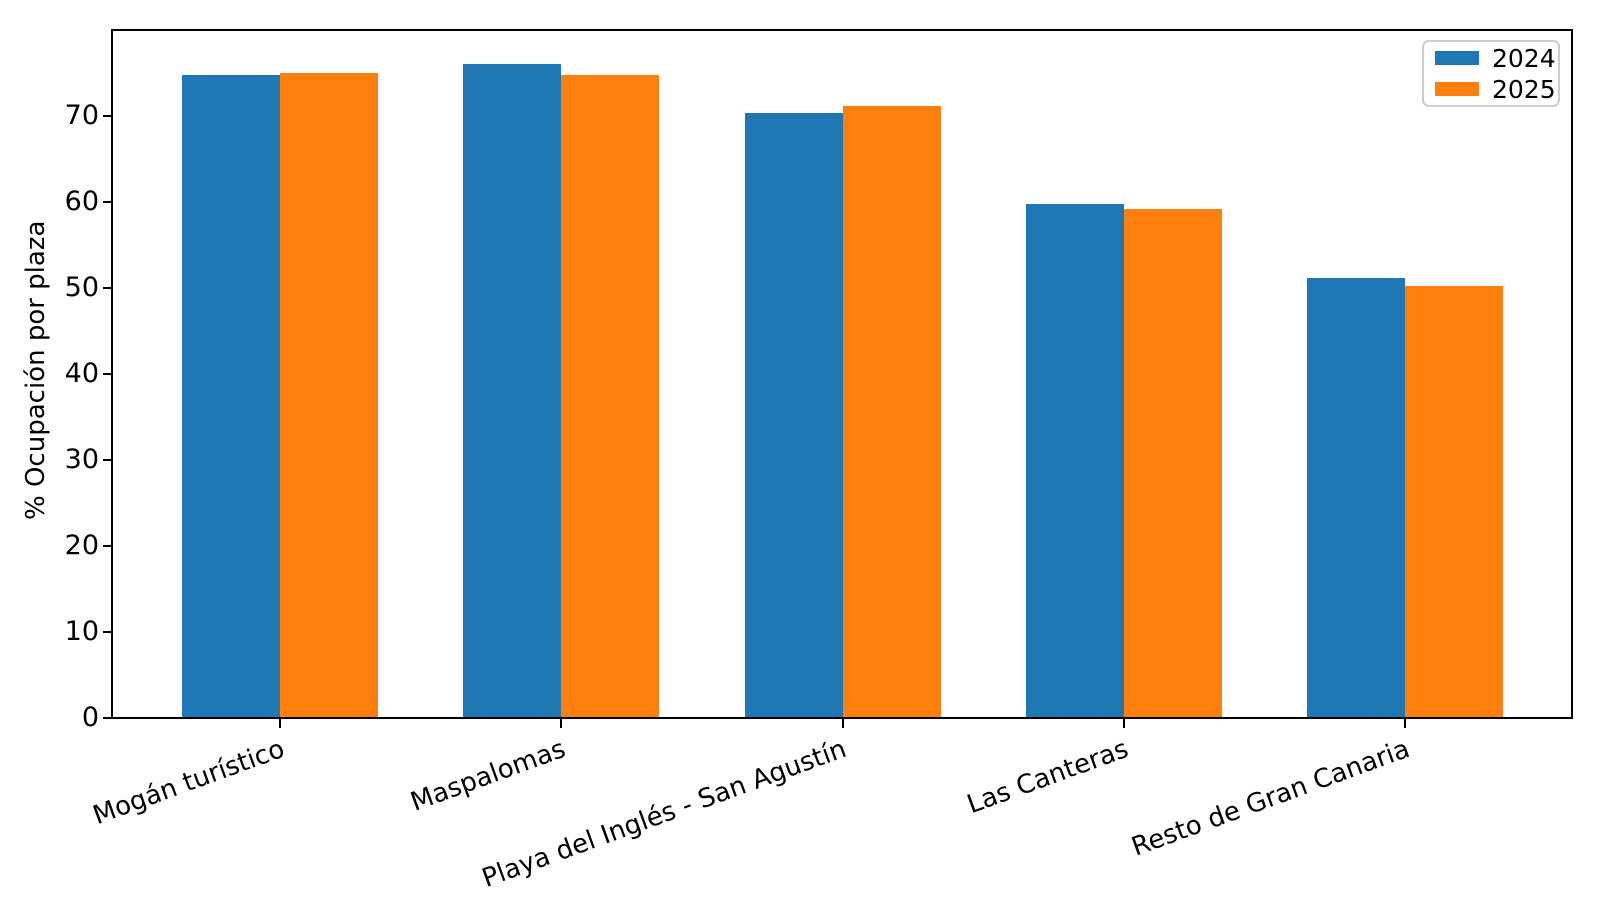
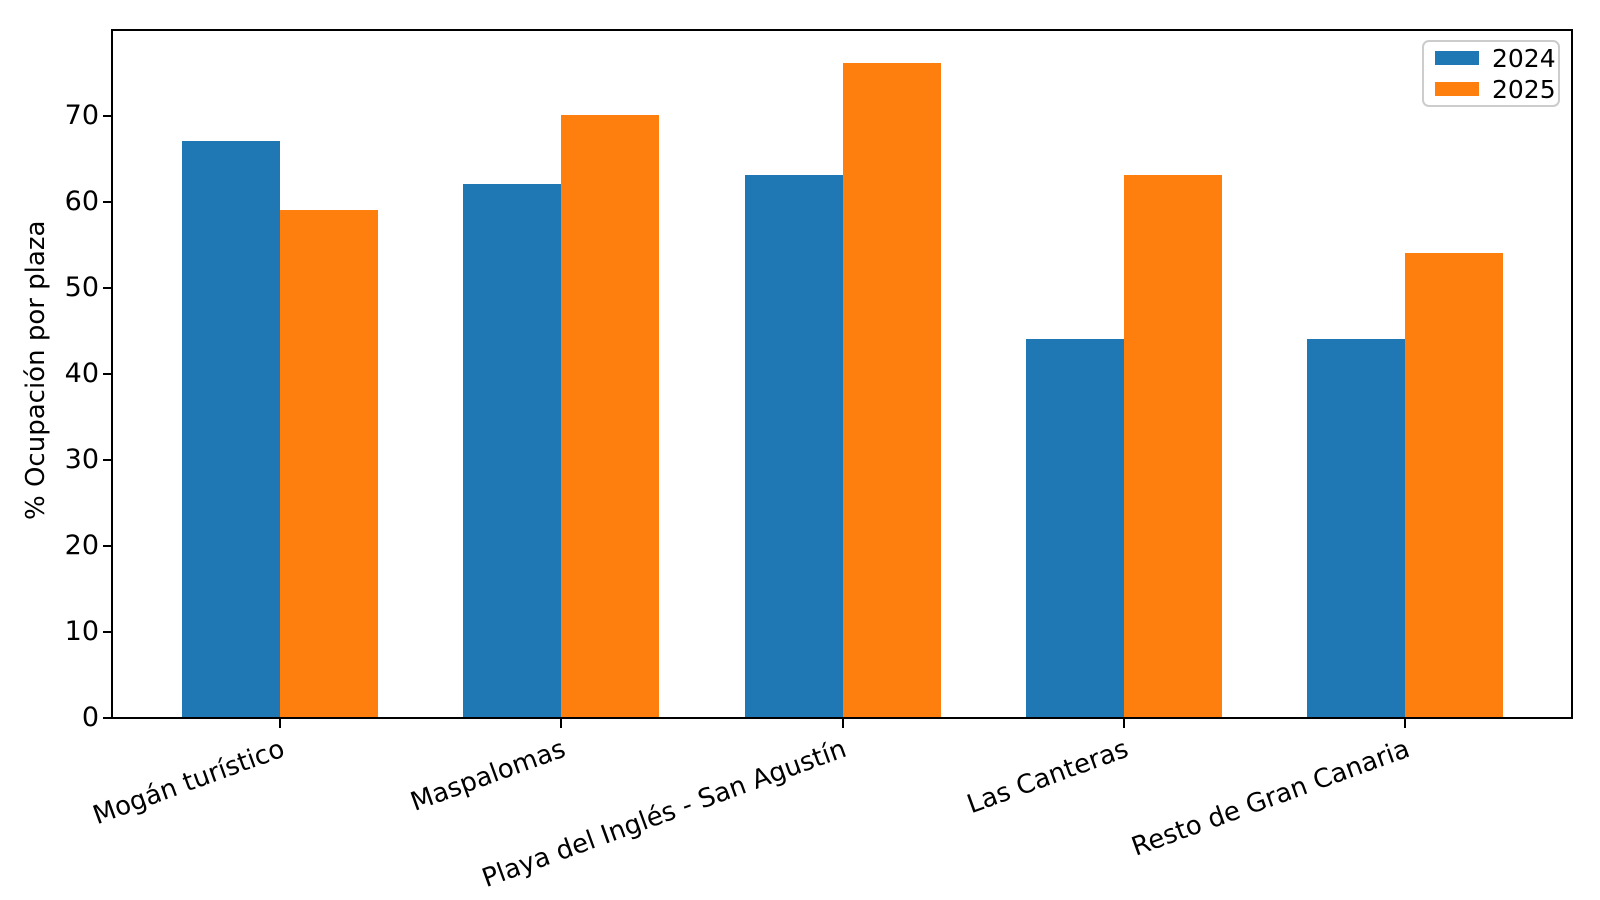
2024/Mogán turístico: 75 -> 67
2025/Mogán turístico: 75 -> 59
2024/Maspalomas: 76 -> 62
2025/Maspalomas: 75 -> 70
2024/Playa del Inglés - San Agustín: 70 -> 63
2025/Playa del Inglés - San Agustín: 71 -> 76
2024/Las Canteras: 60 -> 44
2025/Las Canteras: 59 -> 63
2024/Resto de Gran Canaria: 51 -> 44
2025/Resto de Gran Canaria: 50 -> 54
